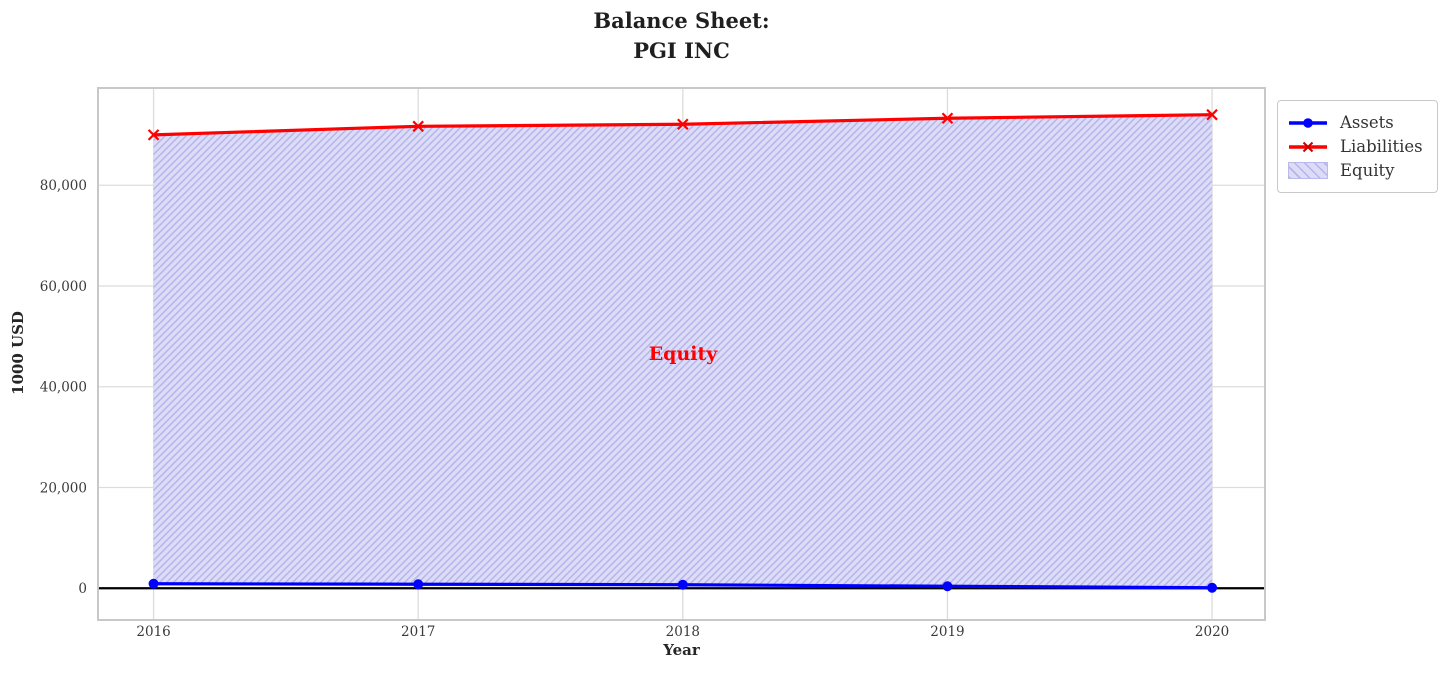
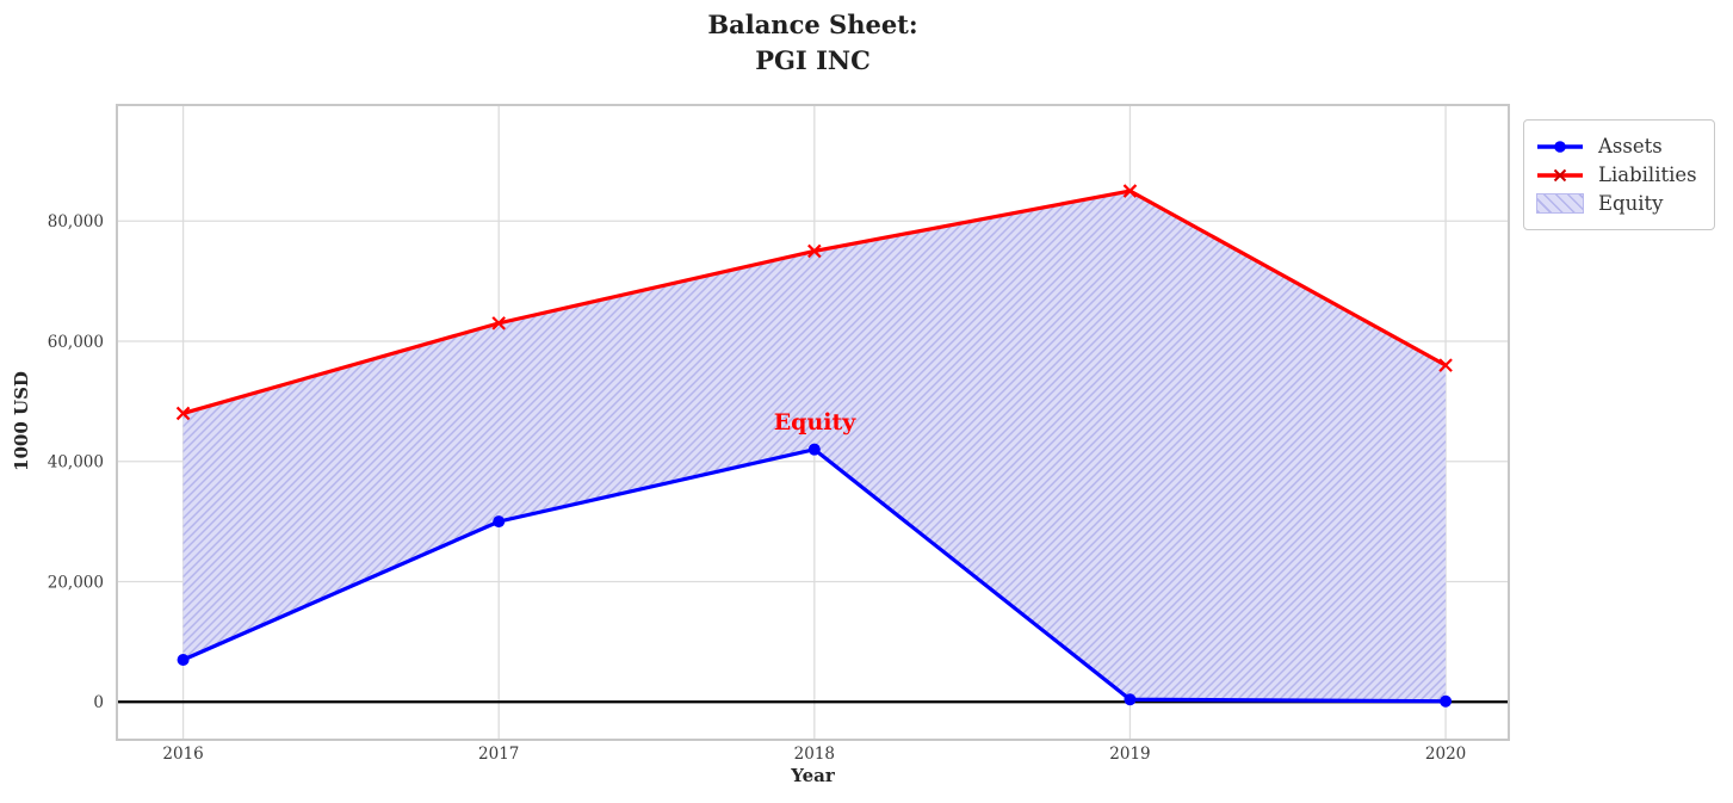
Assets/2016: 1000 -> 7000
Liabilities/2016: 90000 -> 48000
Assets/2017: 1000 -> 30000
Liabilities/2017: 92000 -> 63000
Assets/2018: 1000 -> 42000
Liabilities/2018: 92000 -> 75000
Liabilities/2019: 93000 -> 85000
Liabilities/2020: 94000 -> 56000
